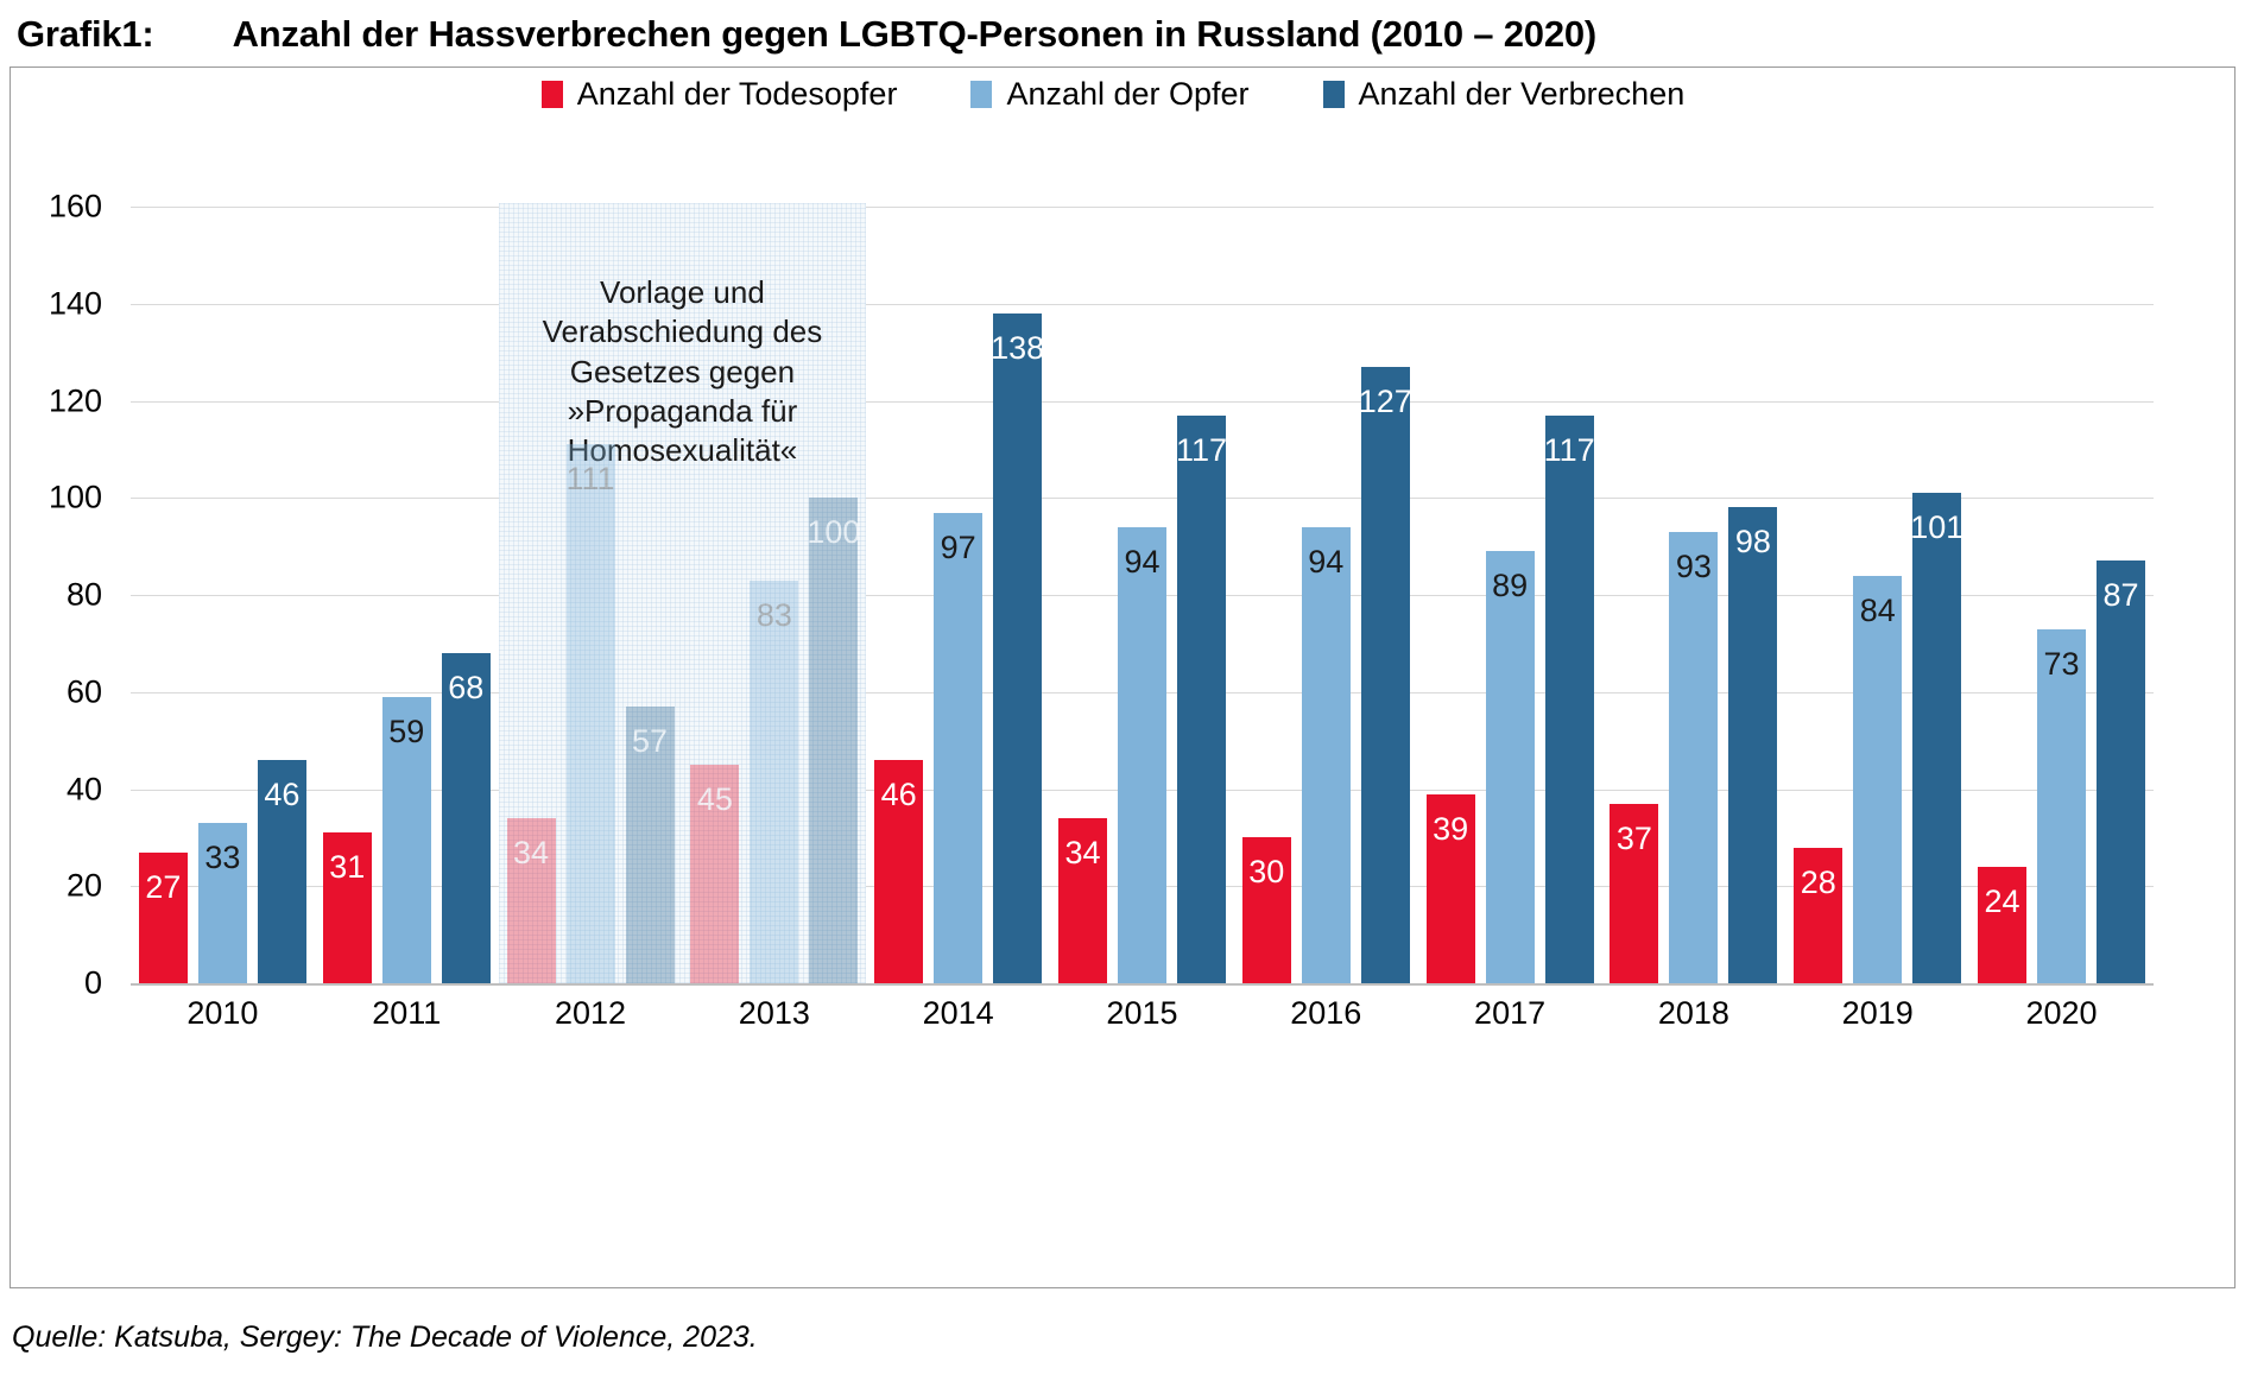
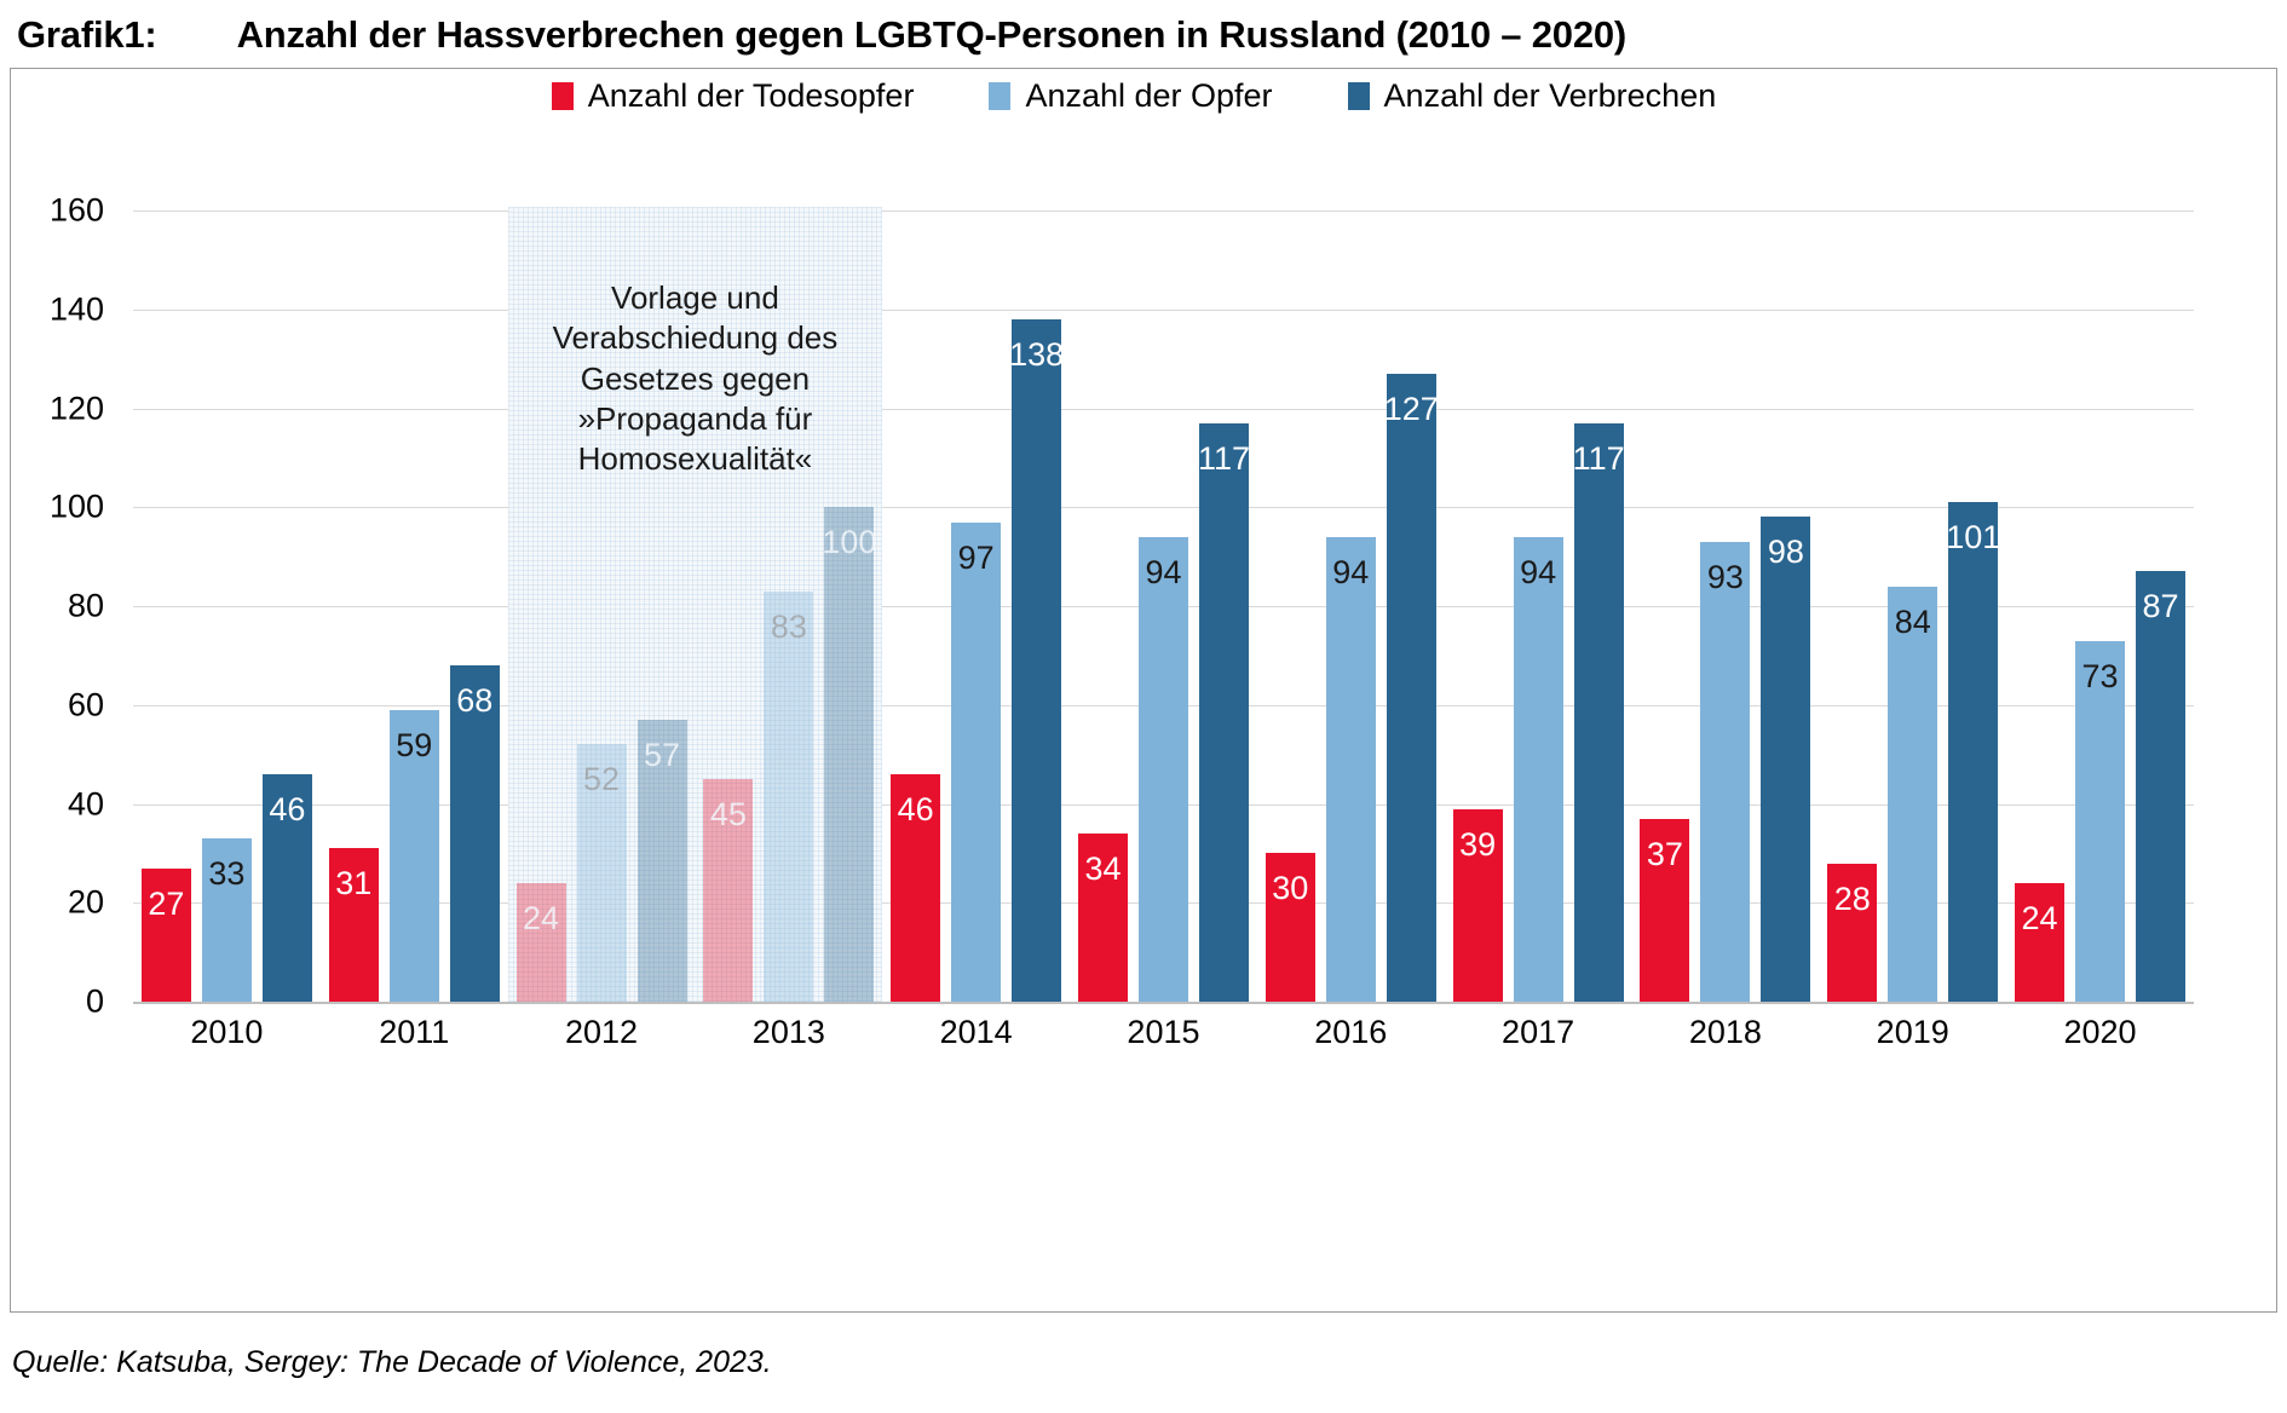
Anzahl der Todesopfer/2012: 34 -> 24
Anzahl der Opfer/2012: 111 -> 52
Anzahl der Opfer/2017: 89 -> 94
